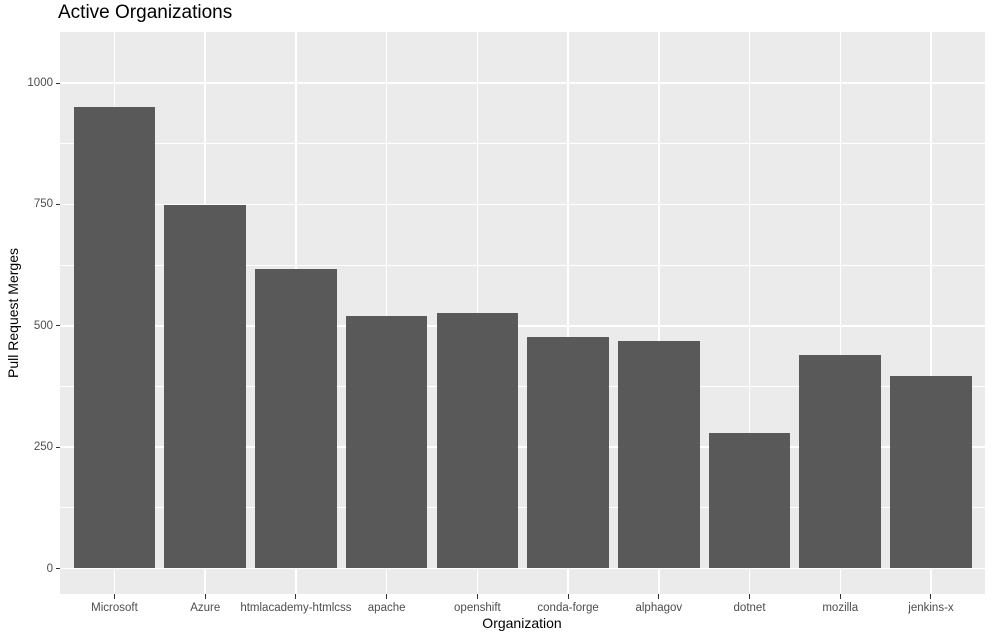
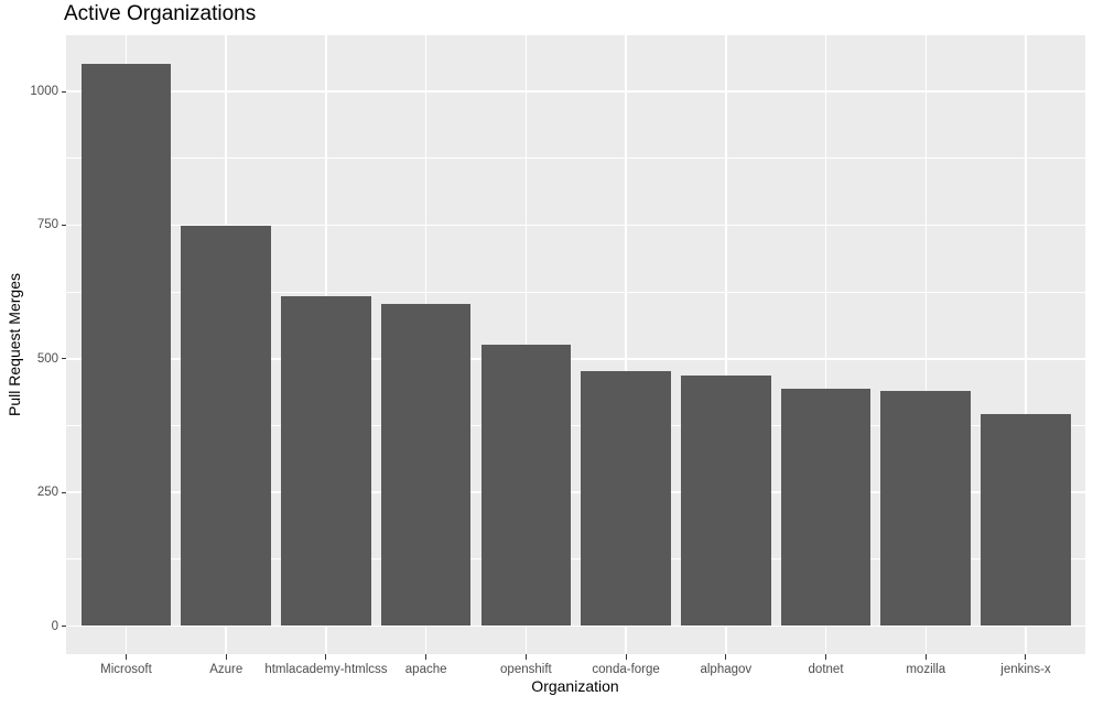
Microsoft: 950 -> 1050
apache: 520 -> 600
dotnet: 280 -> 440
